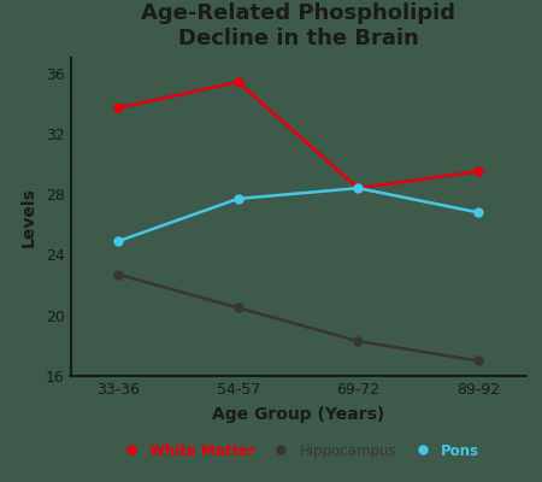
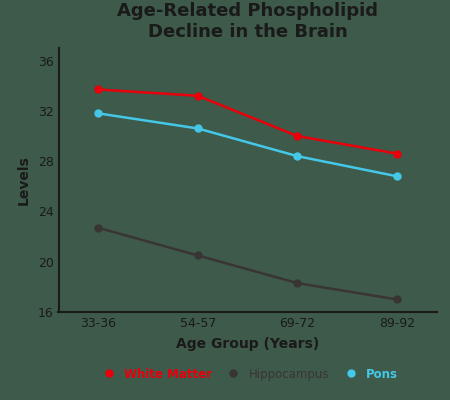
Pons/33-36: 24.9 -> 31.8
White Matter/54-57: 35.4 -> 33.2
Pons/54-57: 27.7 -> 30.6
White Matter/69-72: 28.4 -> 30.0
White Matter/89-92: 29.5 -> 28.6
